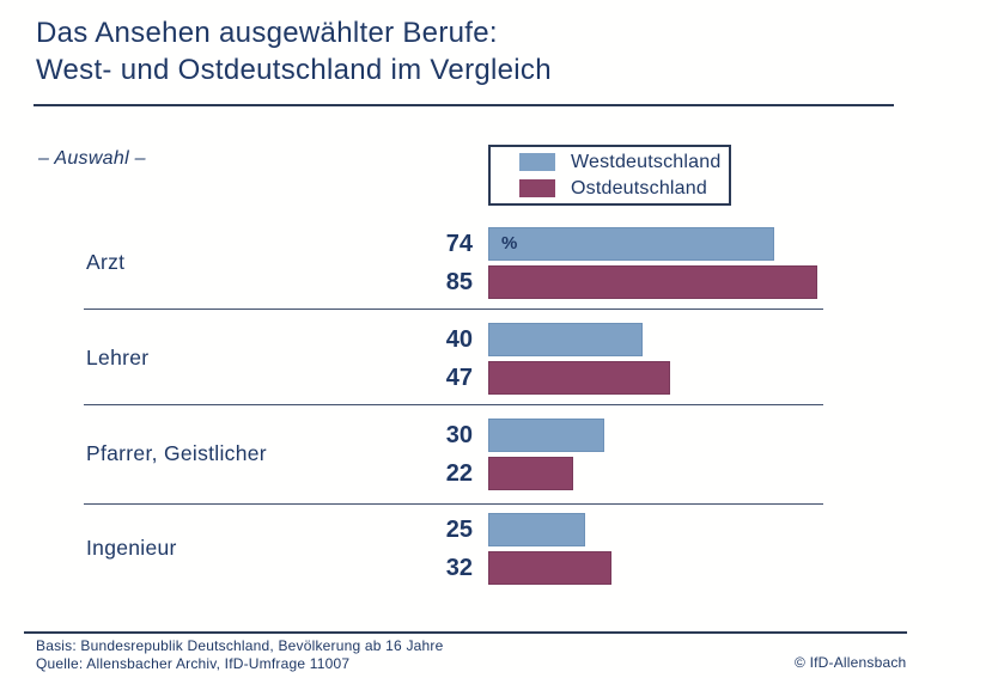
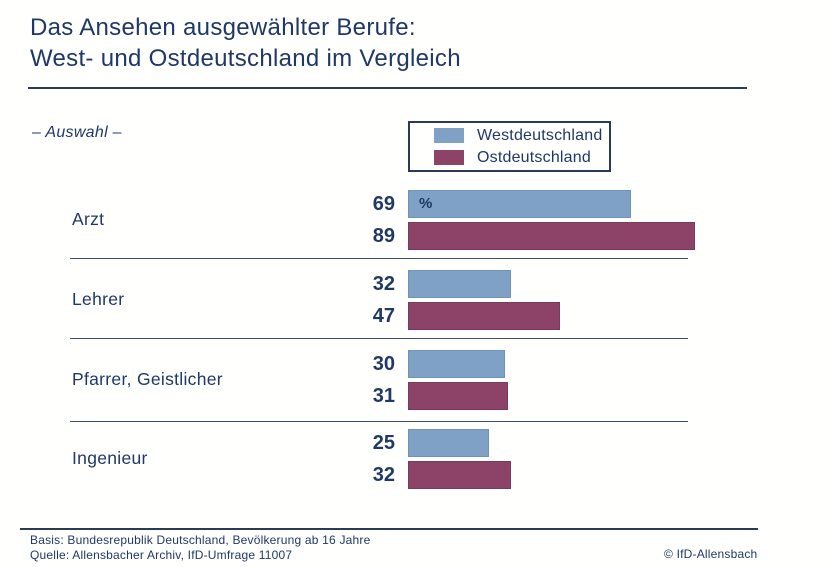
Westdeutschland/Arzt: 74 -> 69
Ostdeutschland/Arzt: 85 -> 89
Westdeutschland/Lehrer: 40 -> 32
Ostdeutschland/Pfarrer, Geistlicher: 22 -> 31
